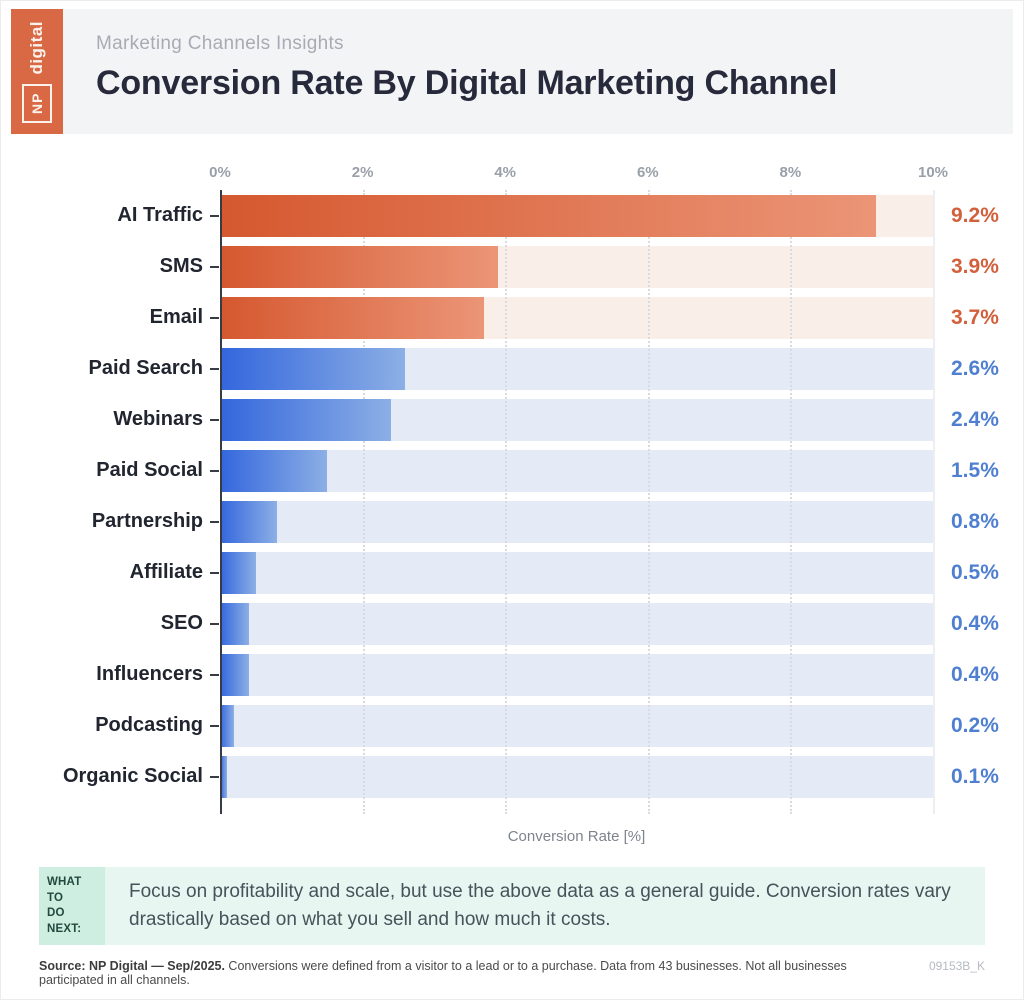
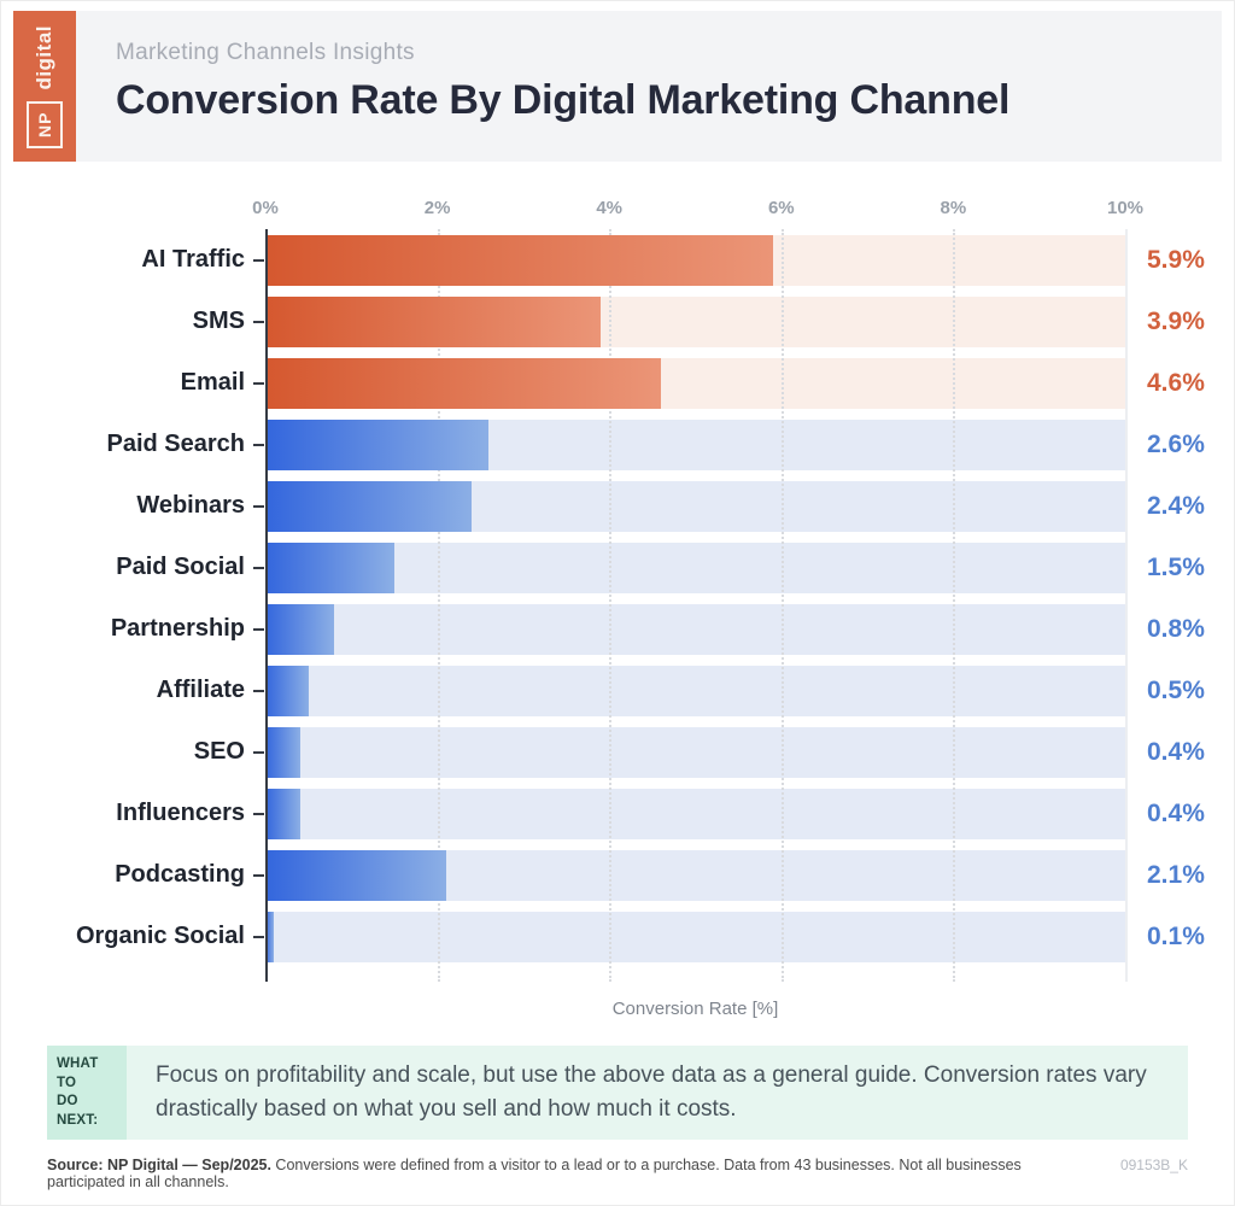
AI Traffic: 9.2% -> 5.9%
Email: 3.7% -> 4.6%
Podcasting: 0.2% -> 2.1%
